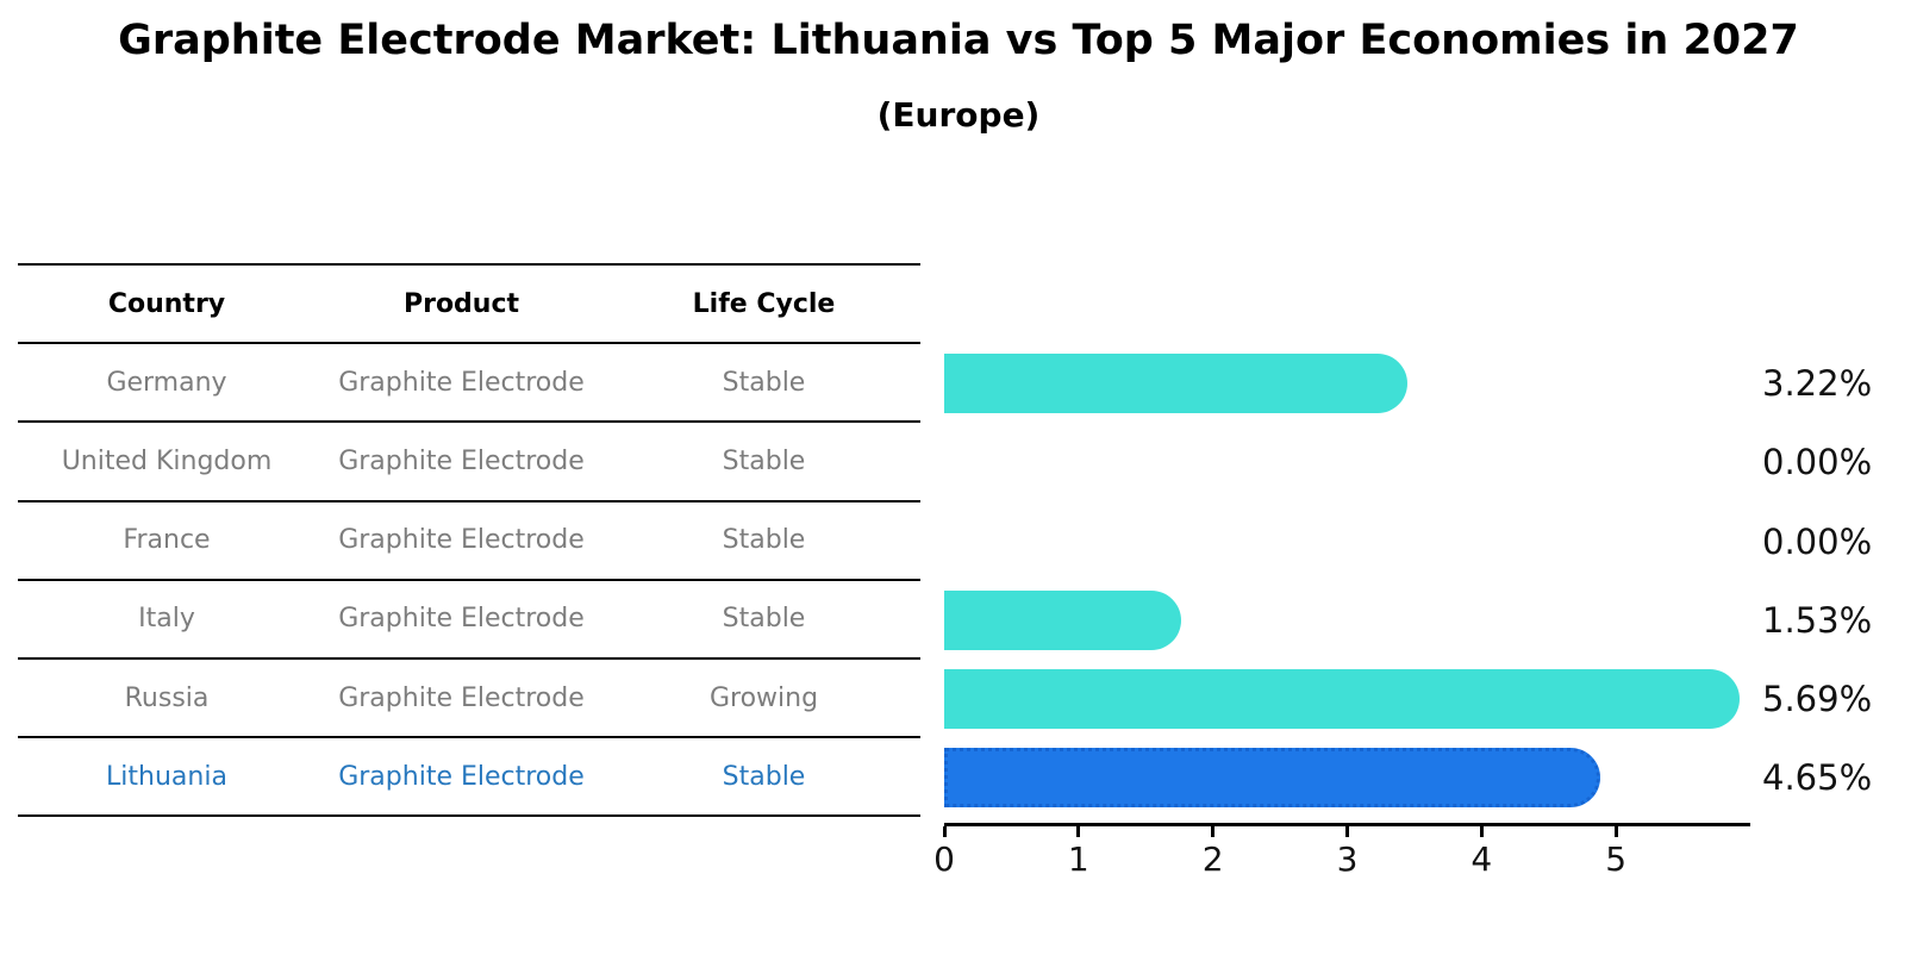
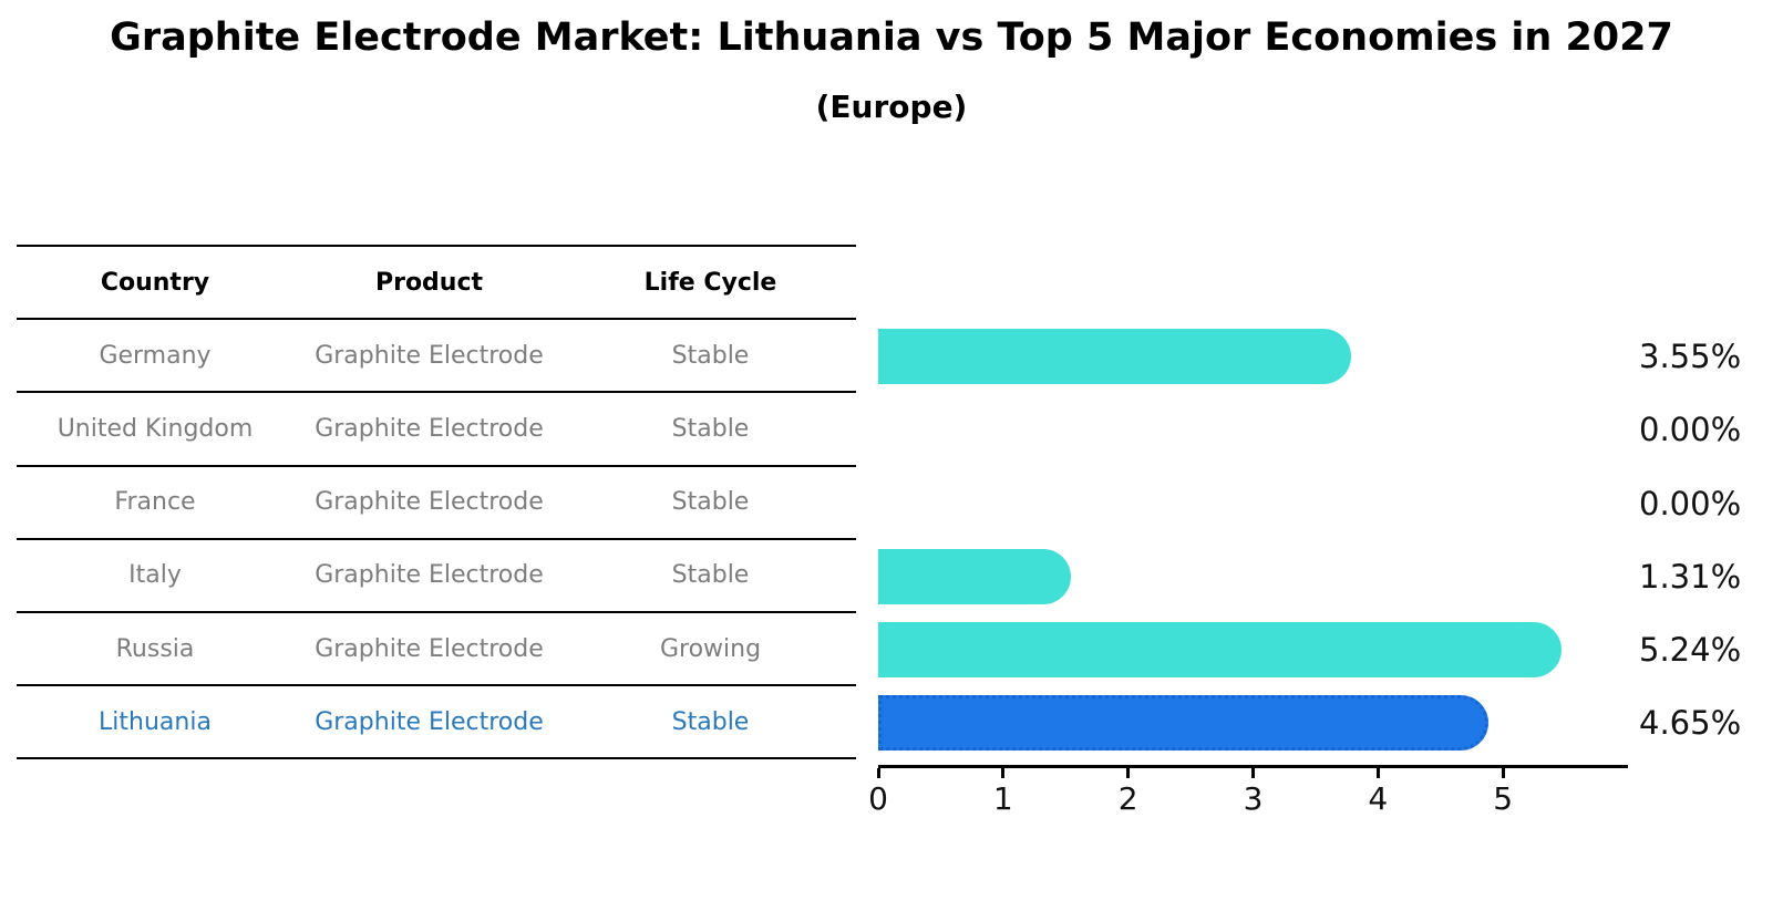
Germany: 3.22% -> 3.55%
Italy: 1.53% -> 1.31%
Russia: 5.69% -> 5.24%
